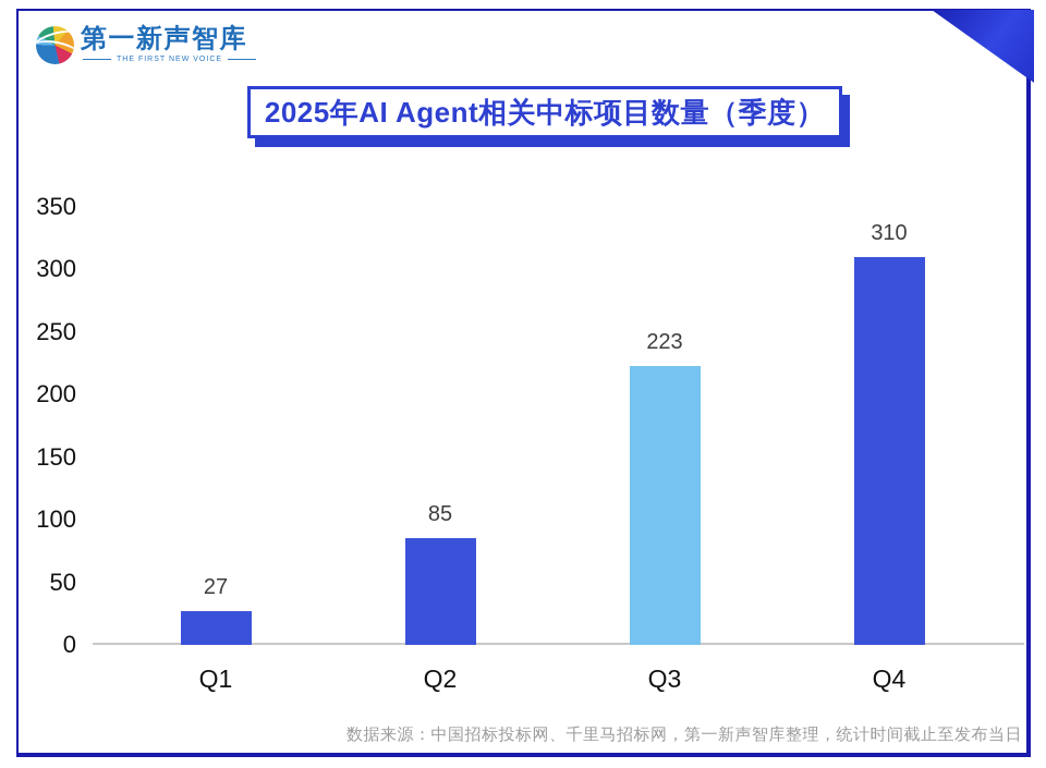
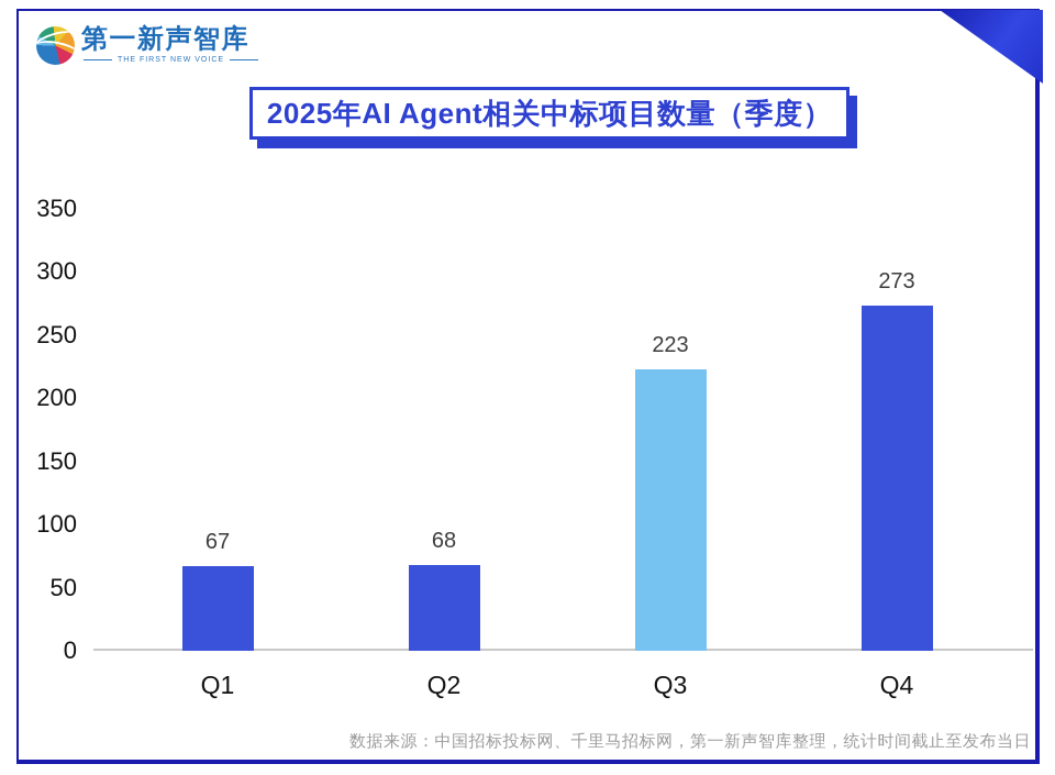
Q1: 27 -> 67
Q2: 85 -> 68
Q4: 310 -> 273
